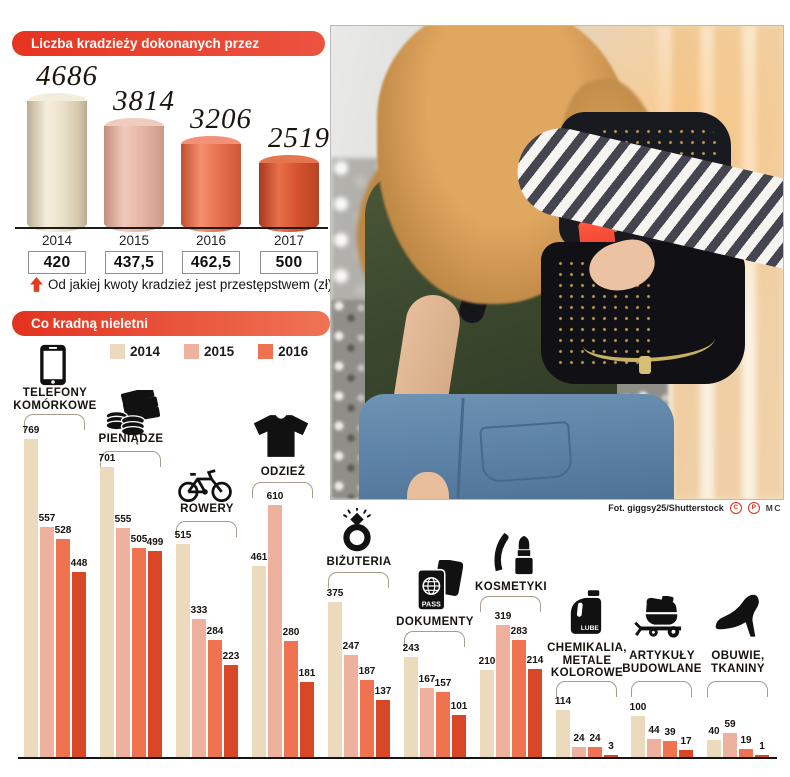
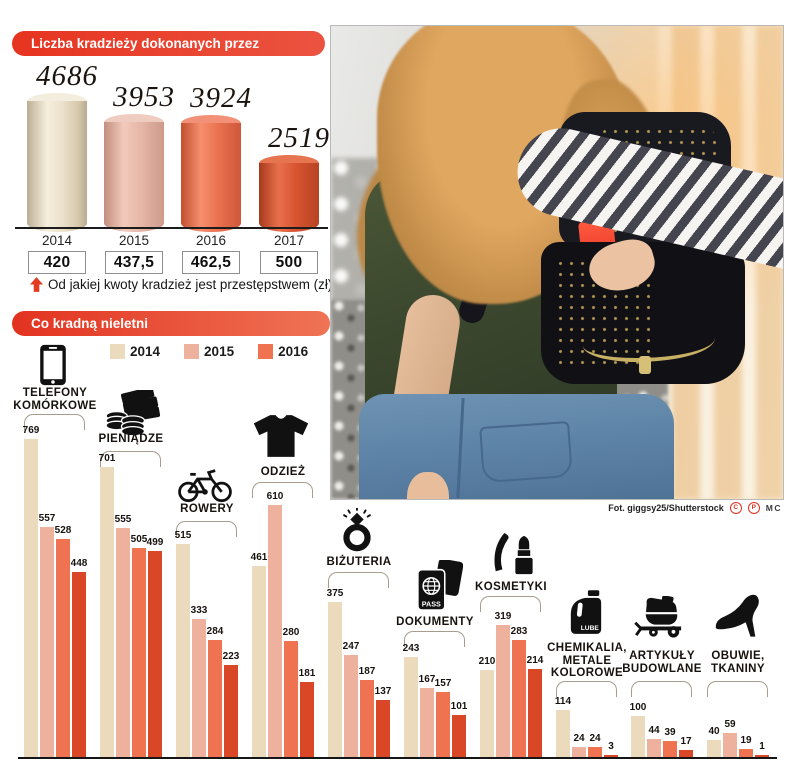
Liczba kradzieży dokonanych przez nieletnich/2015: 3814 -> 3953
Liczba kradzieży dokonanych przez nieletnich/2016: 3206 -> 3924
